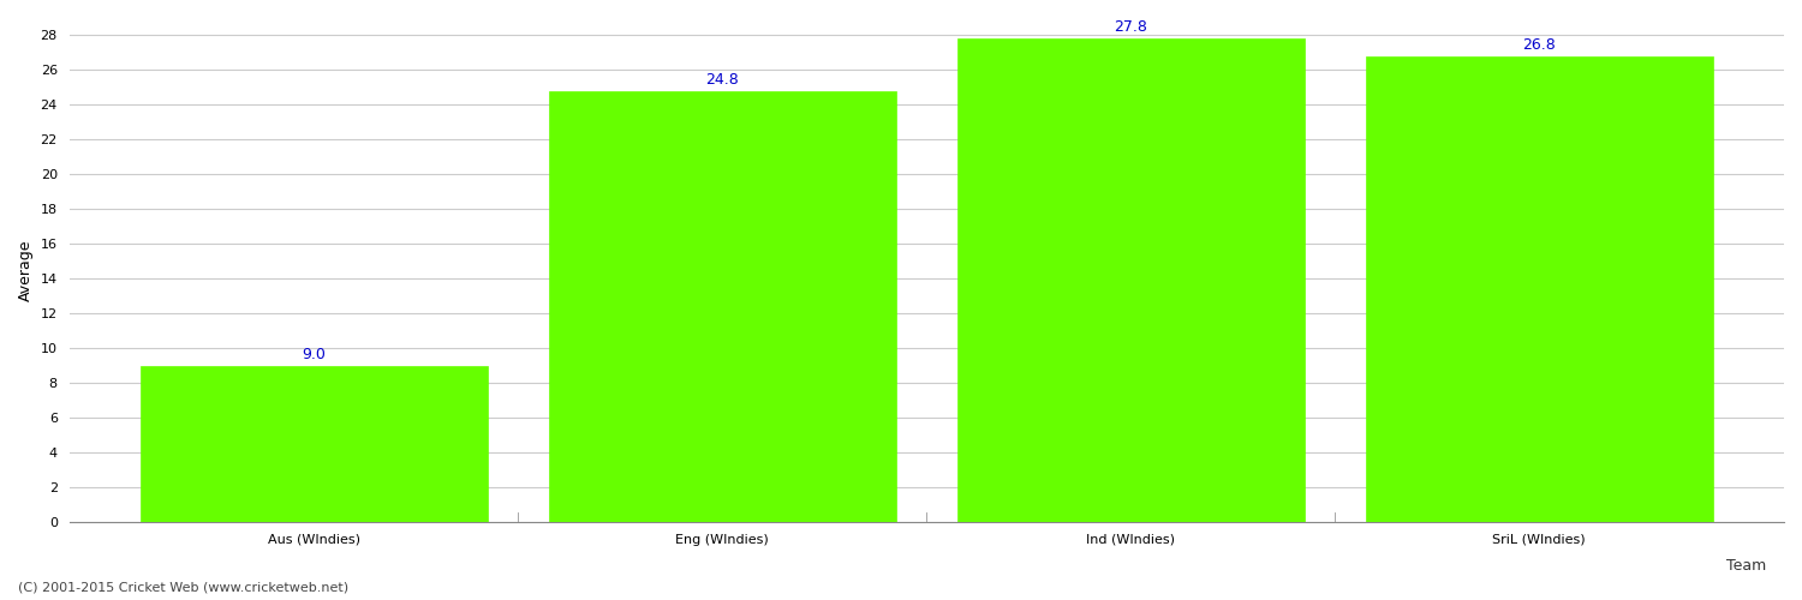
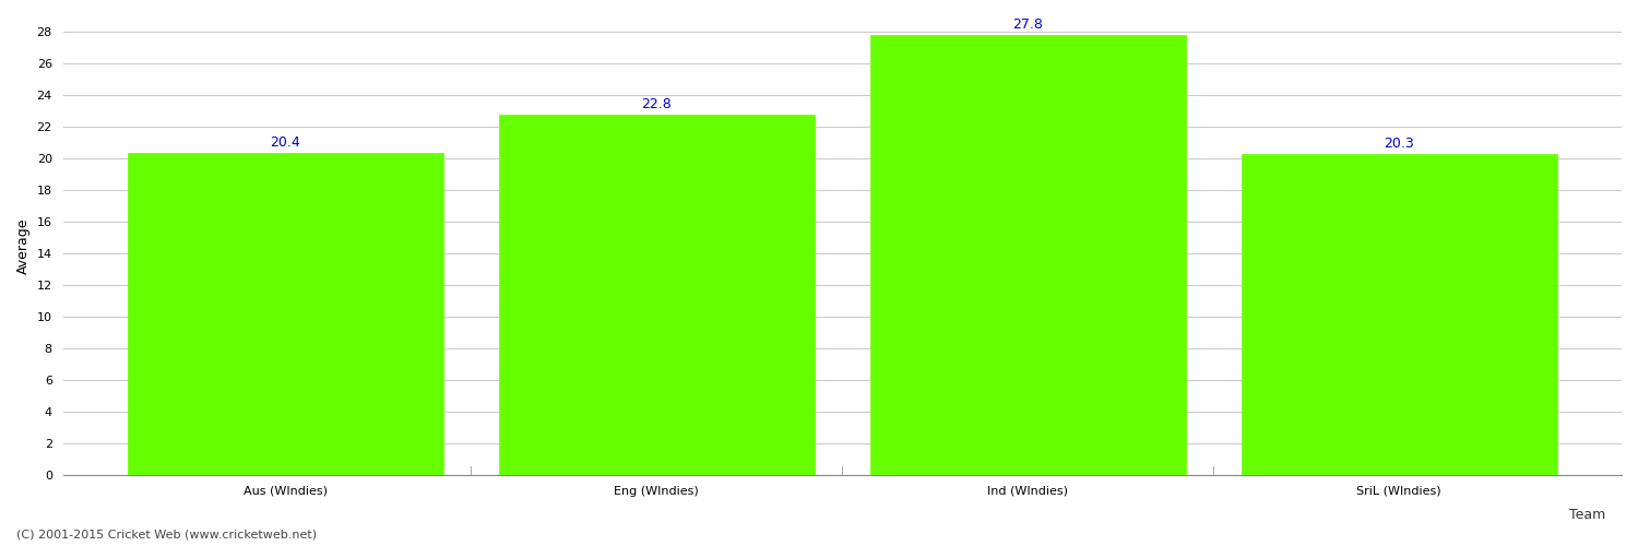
Aus (WIndies): 9.0 -> 20.4
Eng (WIndies): 24.8 -> 22.8
SriL (WIndies): 26.8 -> 20.3
